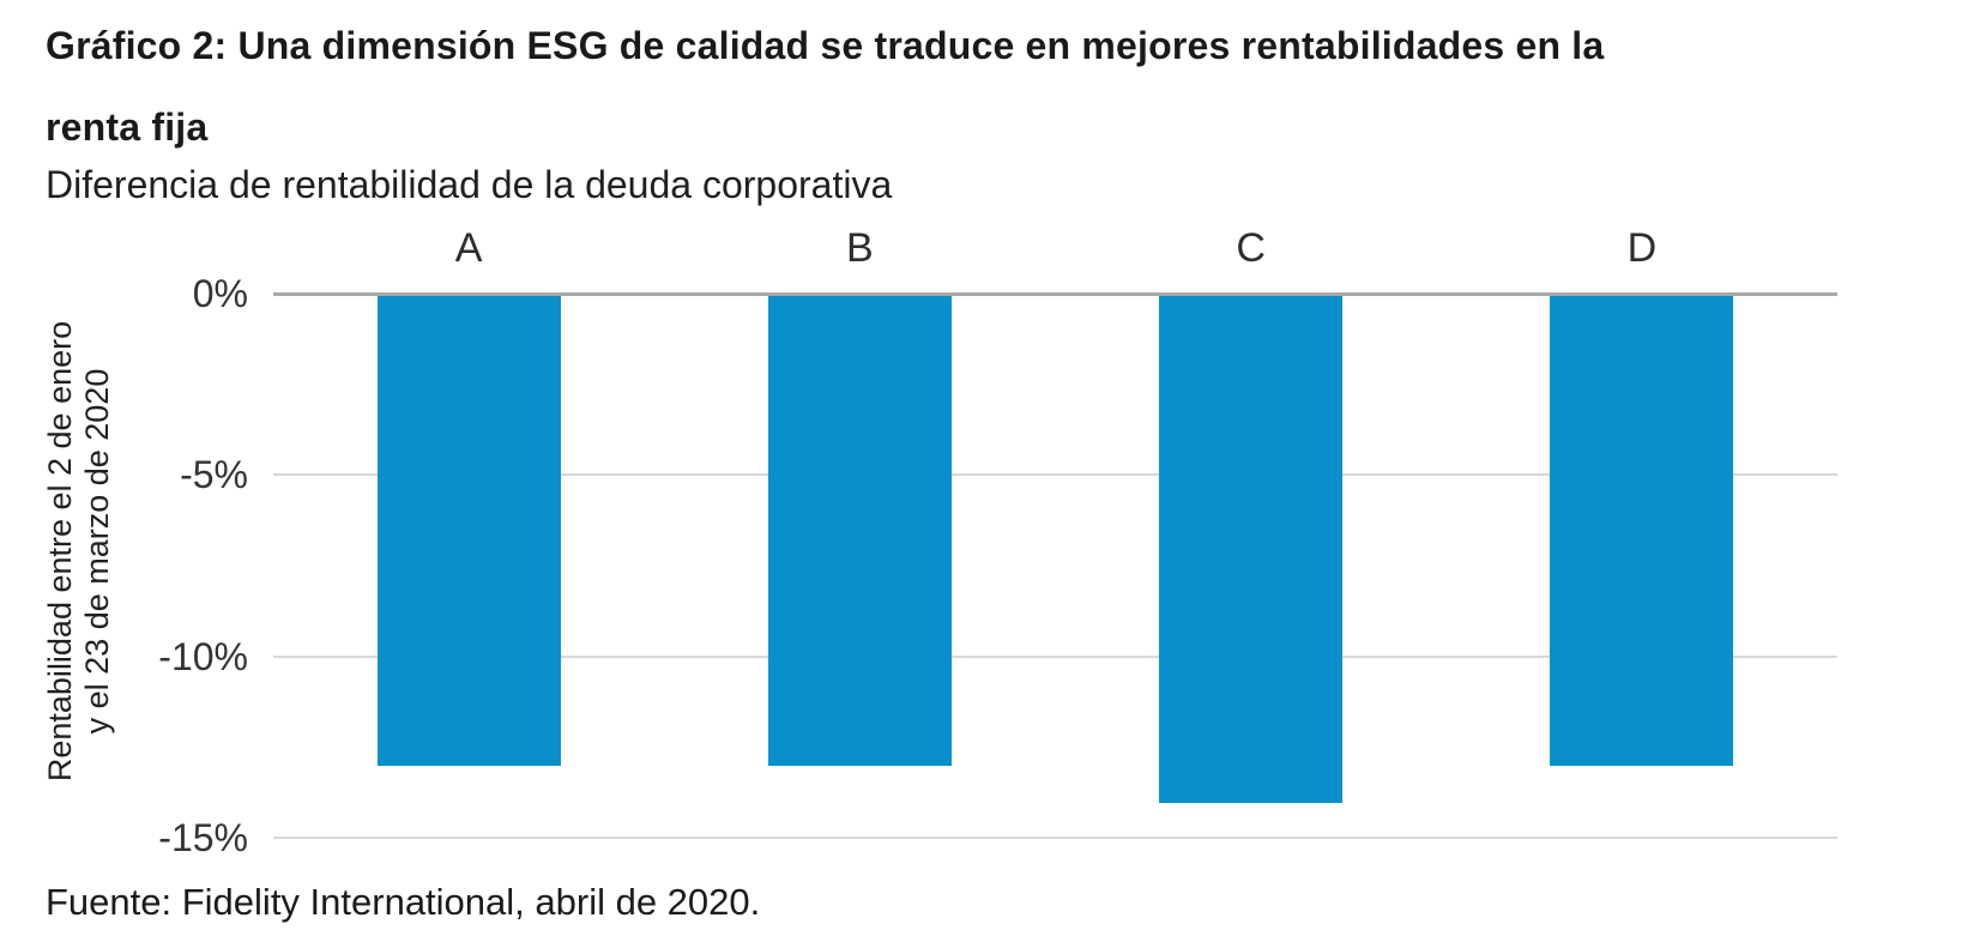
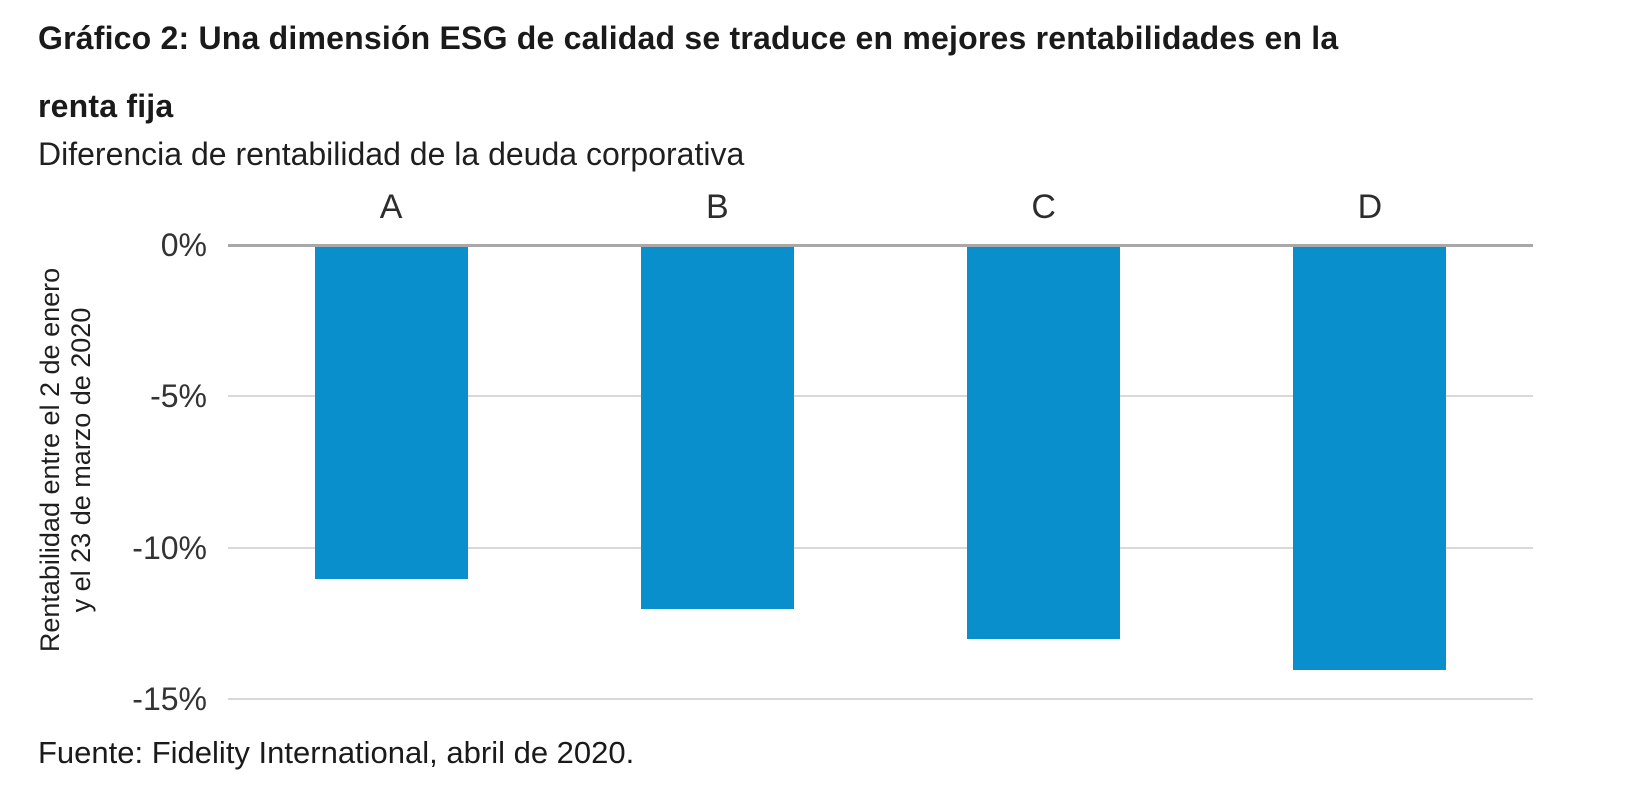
A: -13% -> -11%
B: -13% -> -12%
C: -14% -> -13%
D: -13% -> -14%
